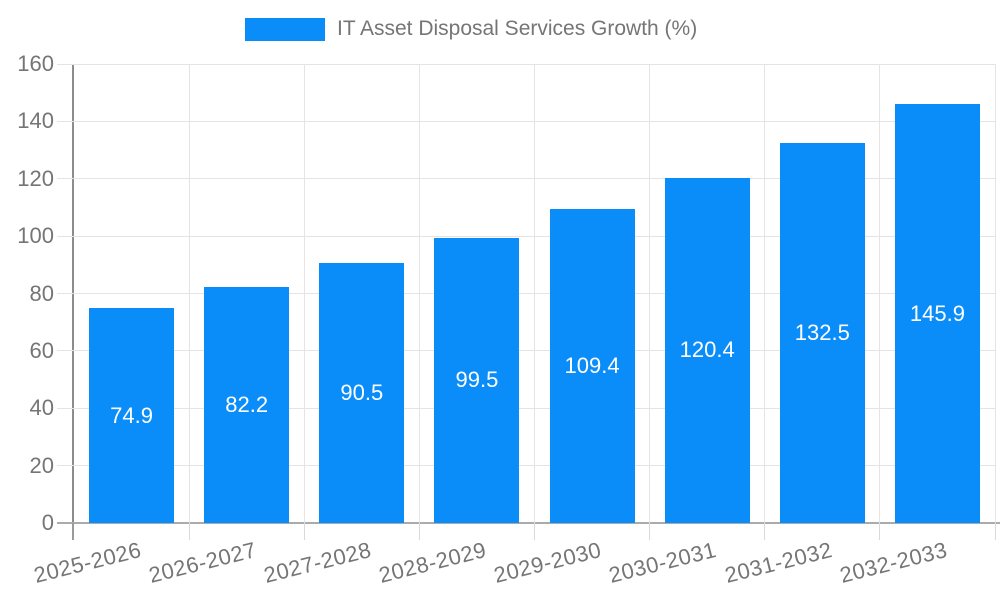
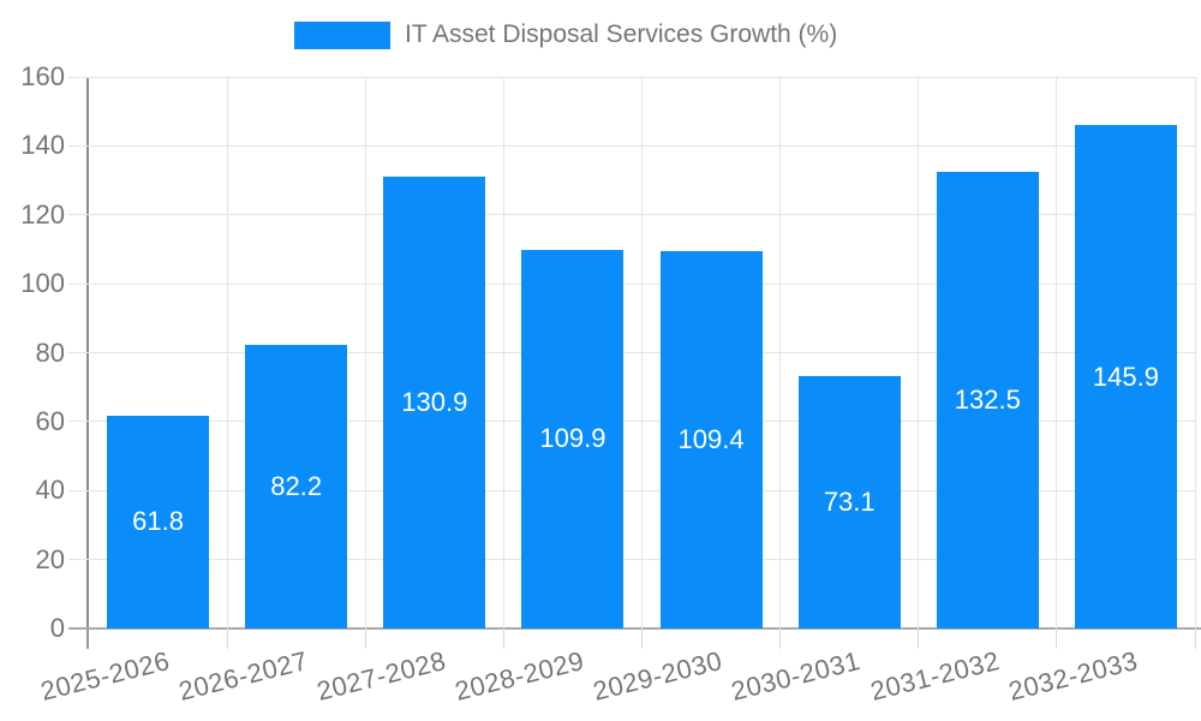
2025-2026: 74.9 -> 61.8
2027-2028: 90.5 -> 130.9
2028-2029: 99.5 -> 109.9
2030-2031: 120.4 -> 73.1
